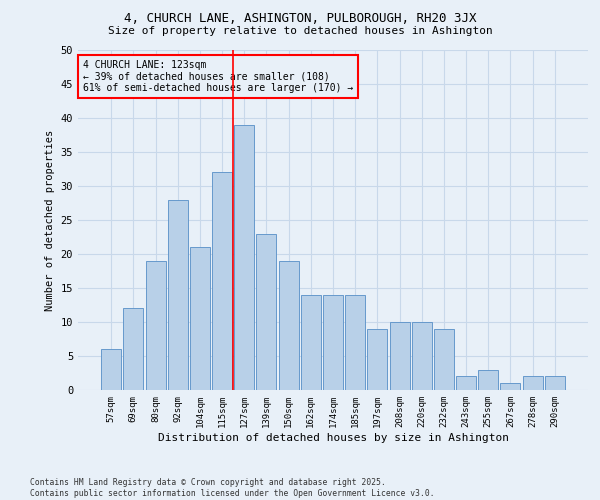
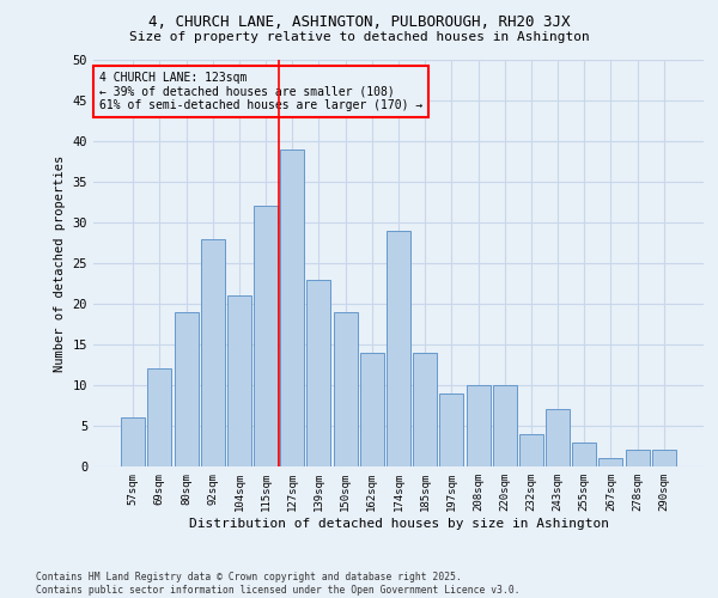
174sqm: 14 -> 29
232sqm: 9 -> 4
243sqm: 2 -> 7
